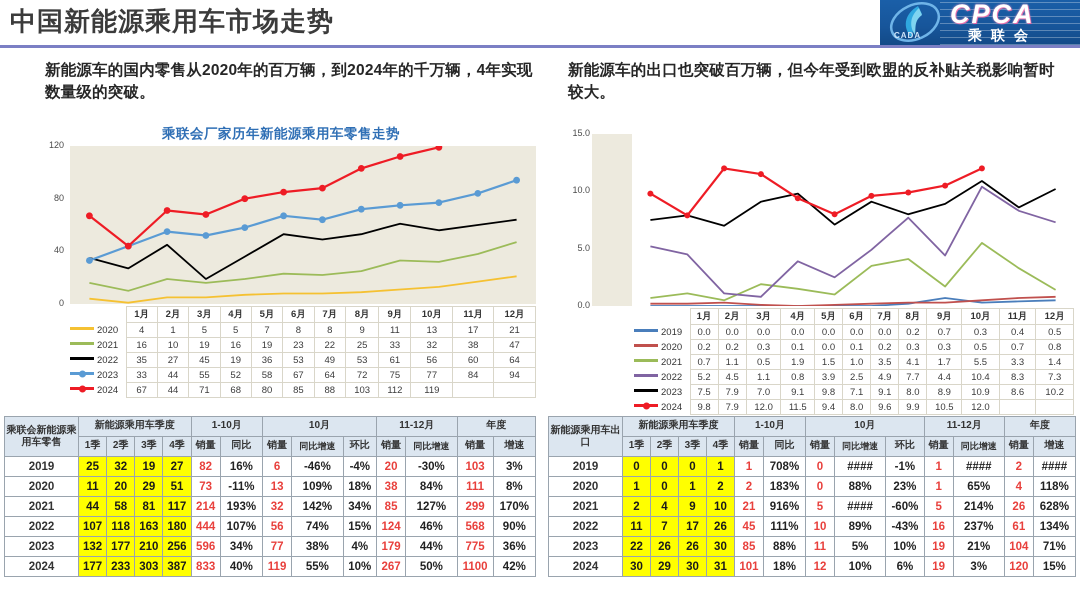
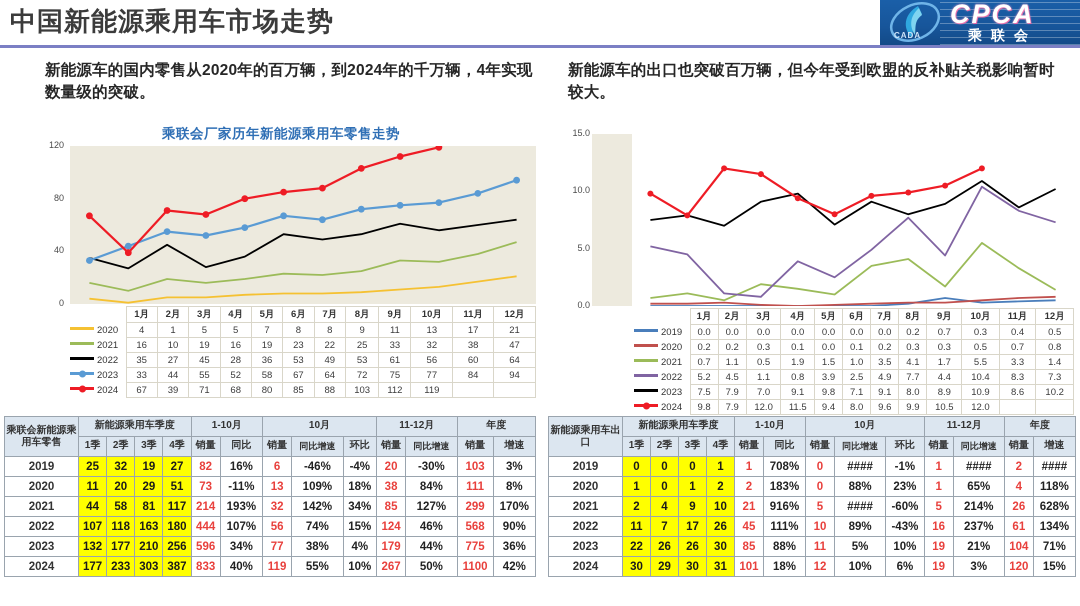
乘联会厂家历年新能源乘用车零售走势/2024/2月: 44 -> 39
乘联会厂家历年新能源乘用车零售走势/2022/4月: 19 -> 28
